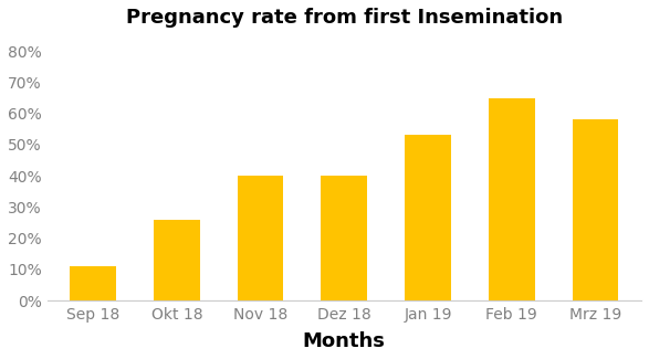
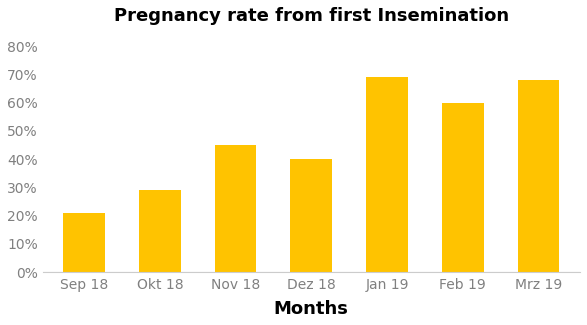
Sep 18: 11% -> 21%
Okt 18: 26% -> 29%
Nov 18: 40% -> 45%
Jan 19: 53% -> 69%
Feb 19: 65% -> 60%
Mrz 19: 58% -> 68%
